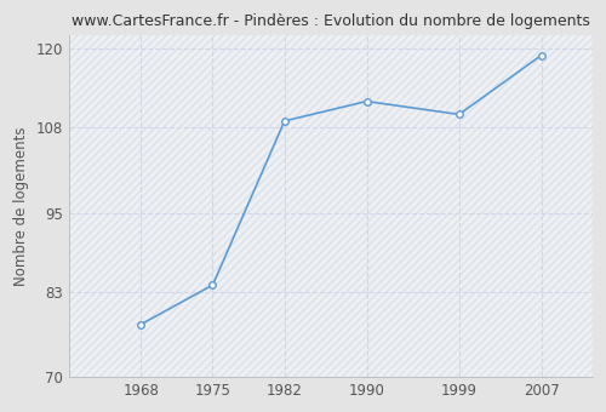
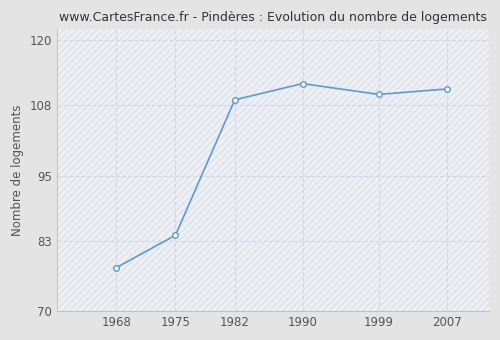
2007: 119 -> 111
